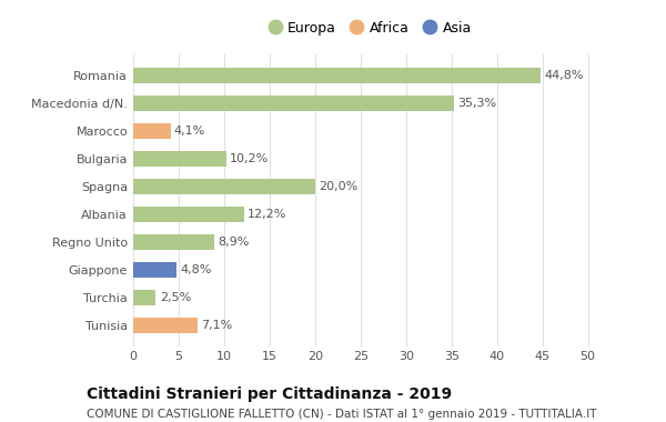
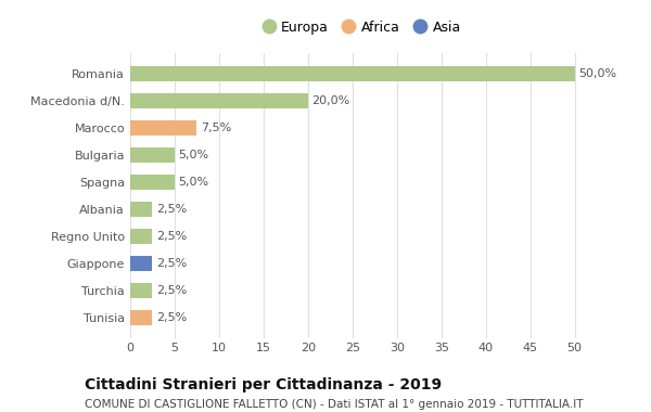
Romania: 44,8% -> 50,0%
Macedonia d/N.: 35,3% -> 20,0%
Marocco: 4,1% -> 7,5%
Bulgaria: 10,2% -> 5,0%
Spagna: 20,0% -> 5,0%
Albania: 12,2% -> 2,5%
Regno Unito: 8,9% -> 2,5%
Giappone: 4,8% -> 2,5%
Tunisia: 7,1% -> 2,5%
